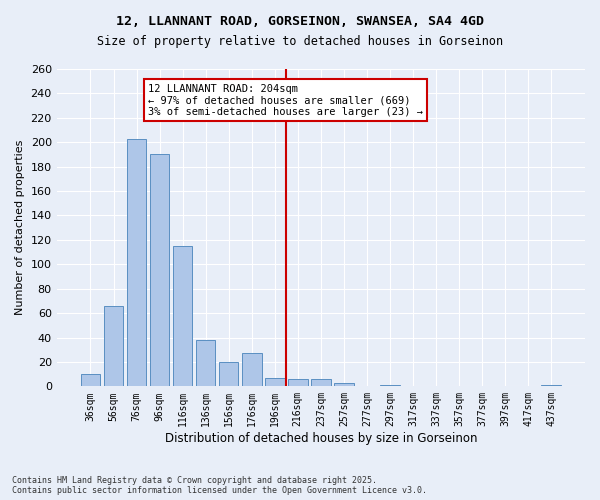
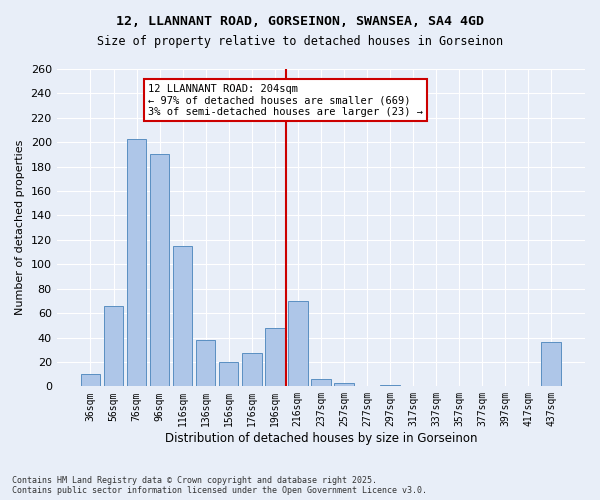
196sqm: 7 -> 48
216sqm: 6 -> 70
437sqm: 1 -> 36
